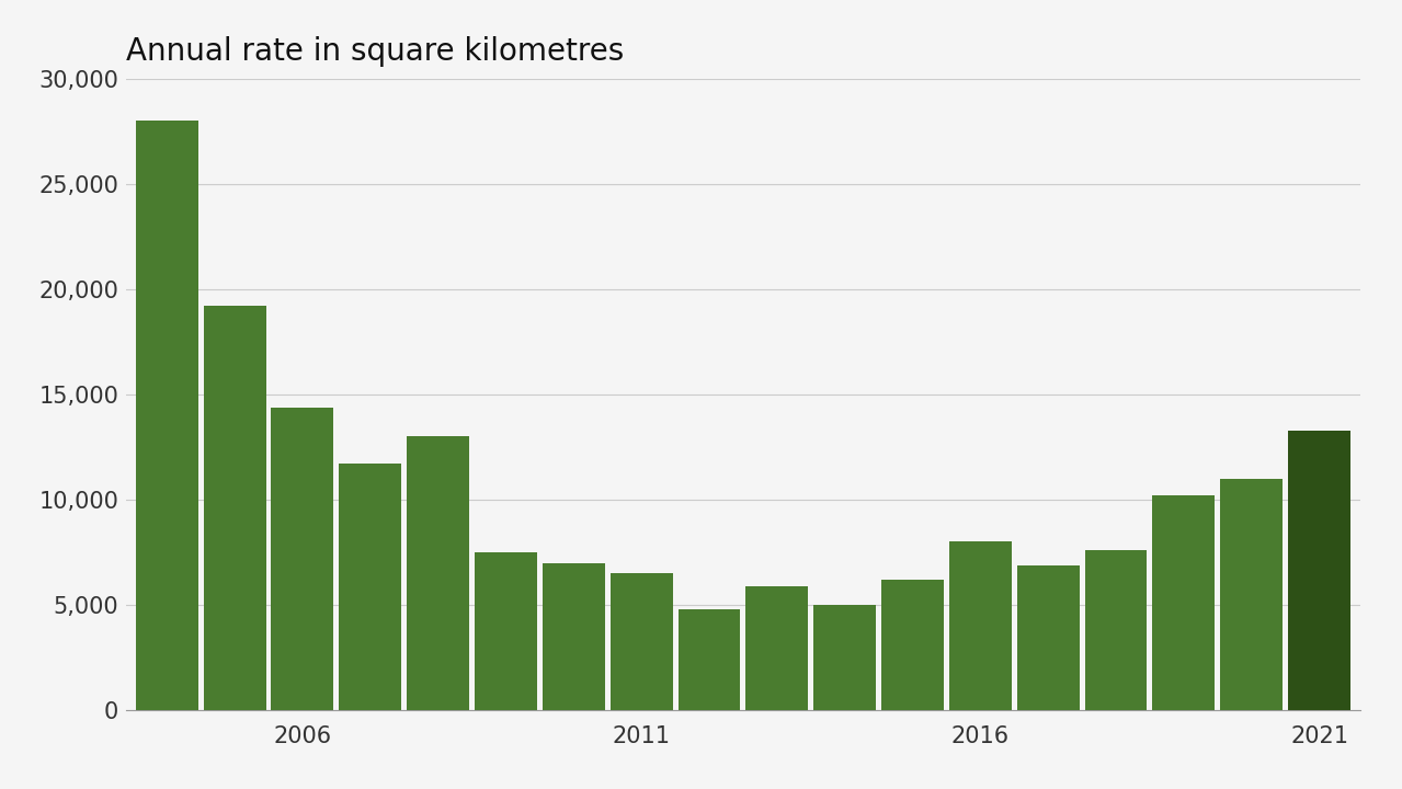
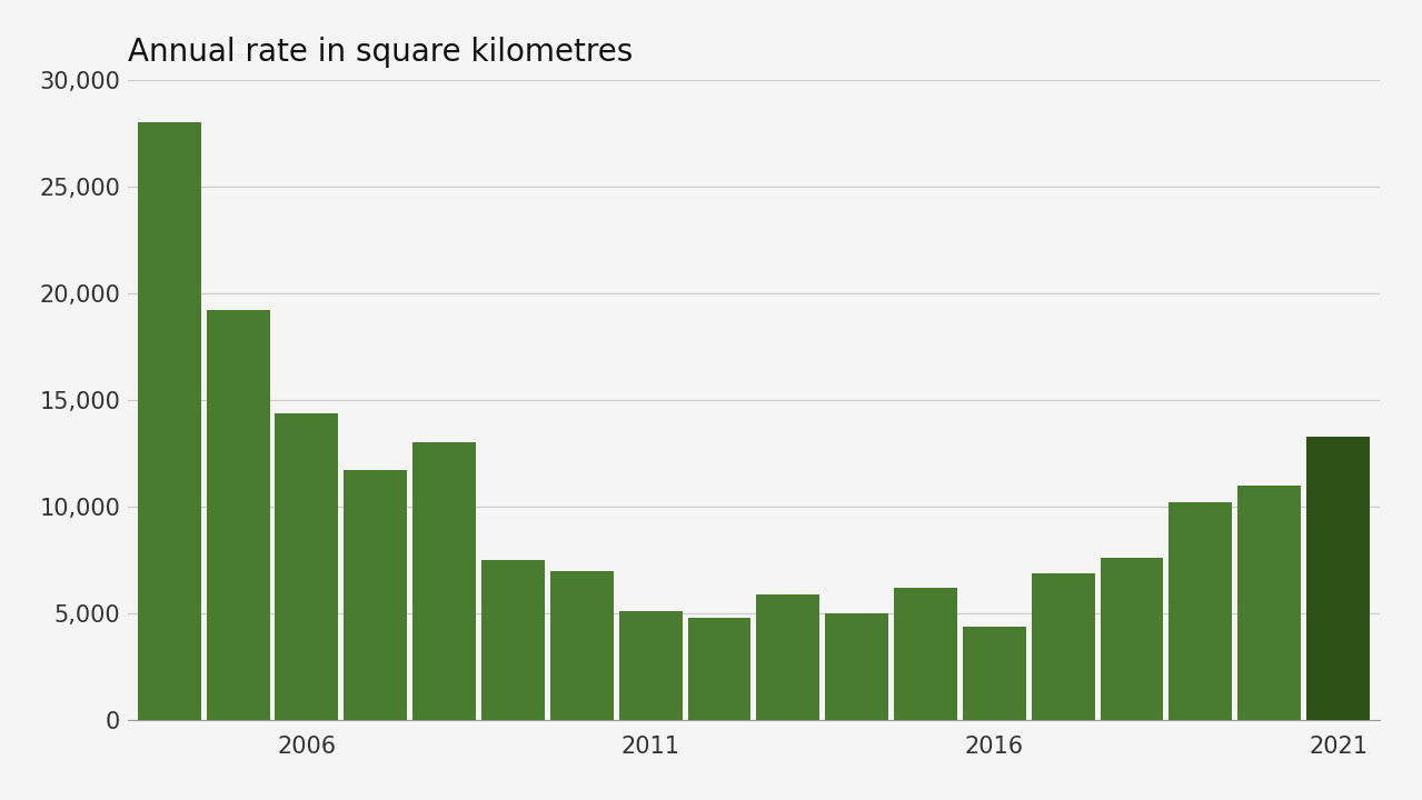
2011: 6,500 -> 5,100
2016: 8,000 -> 4,400
